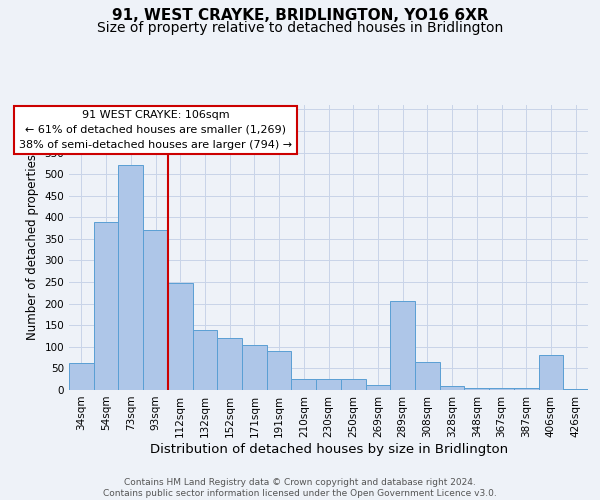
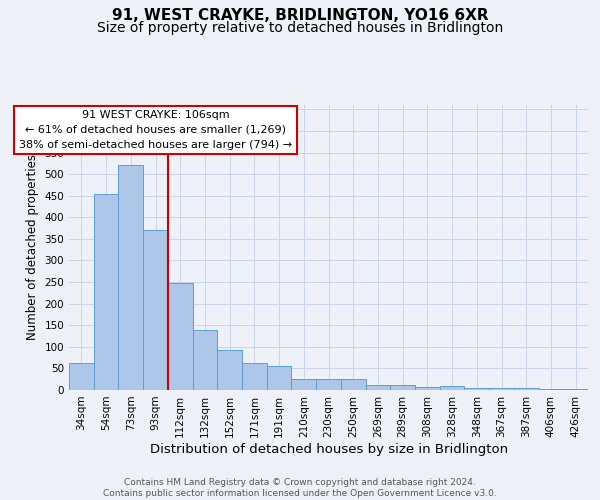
54sqm: 390 -> 455
152sqm: 120 -> 92
171sqm: 105 -> 62
191sqm: 90 -> 55
289sqm: 205 -> 12
308sqm: 65 -> 6
406sqm: 80 -> 2
